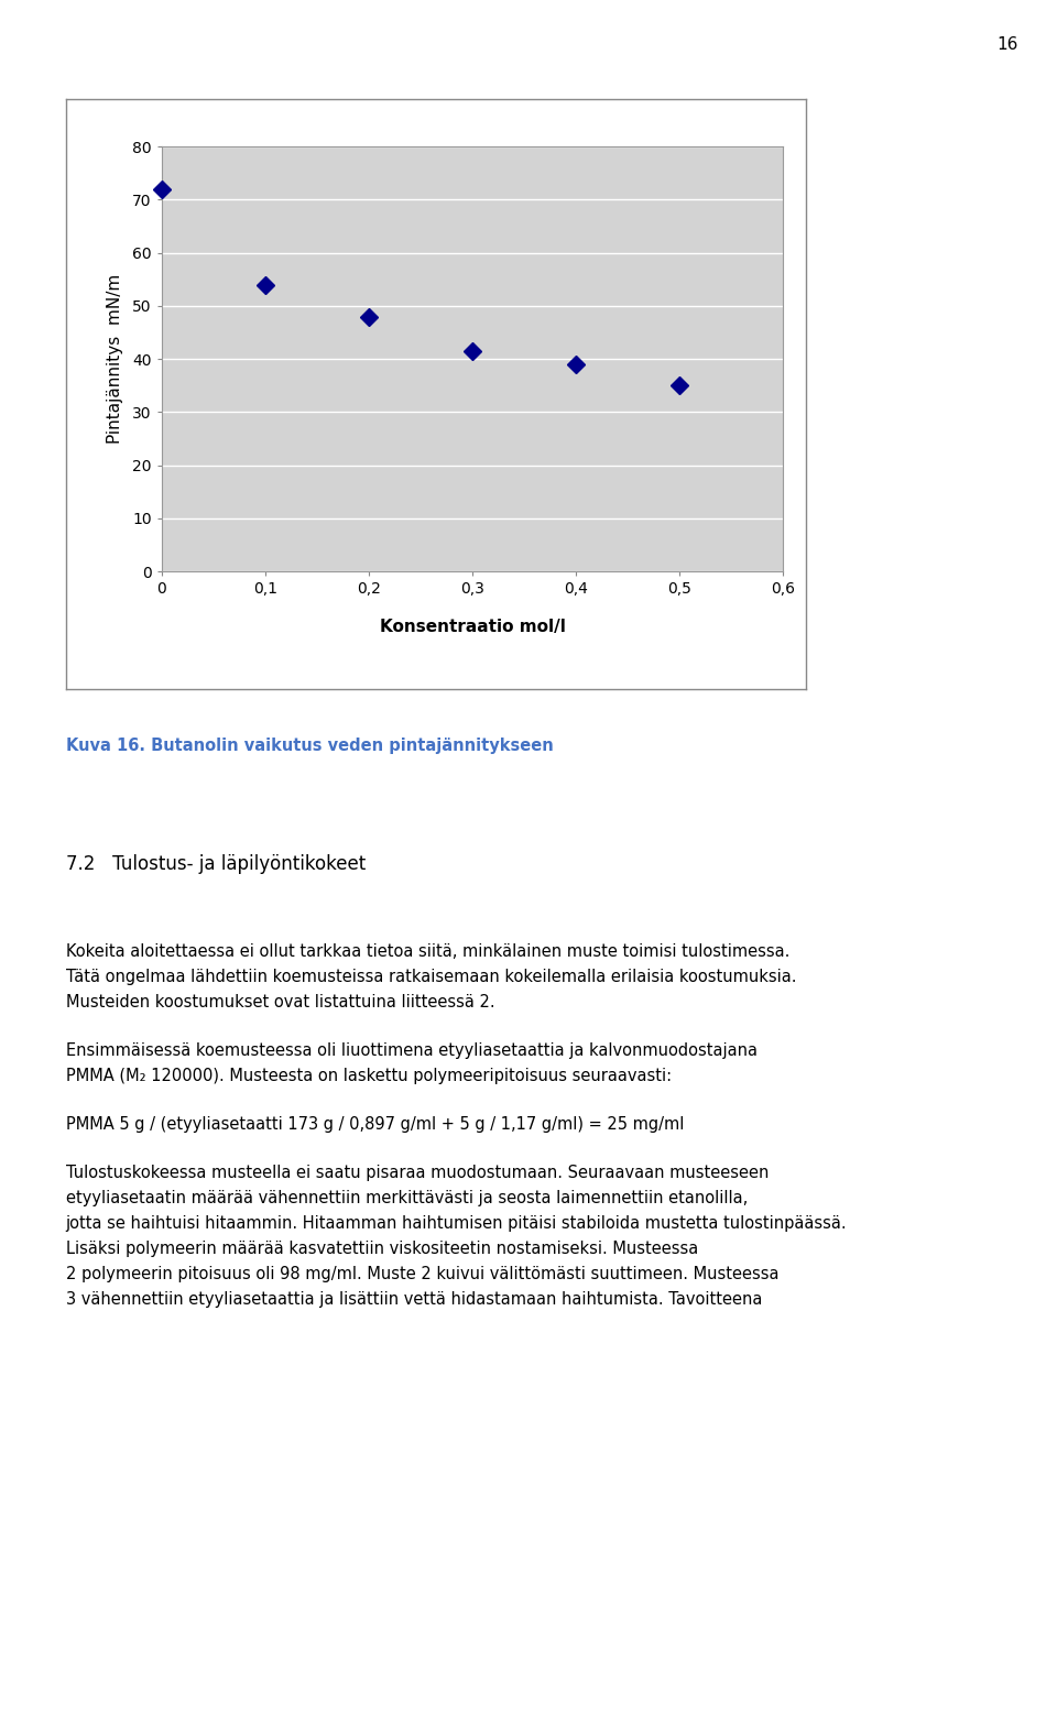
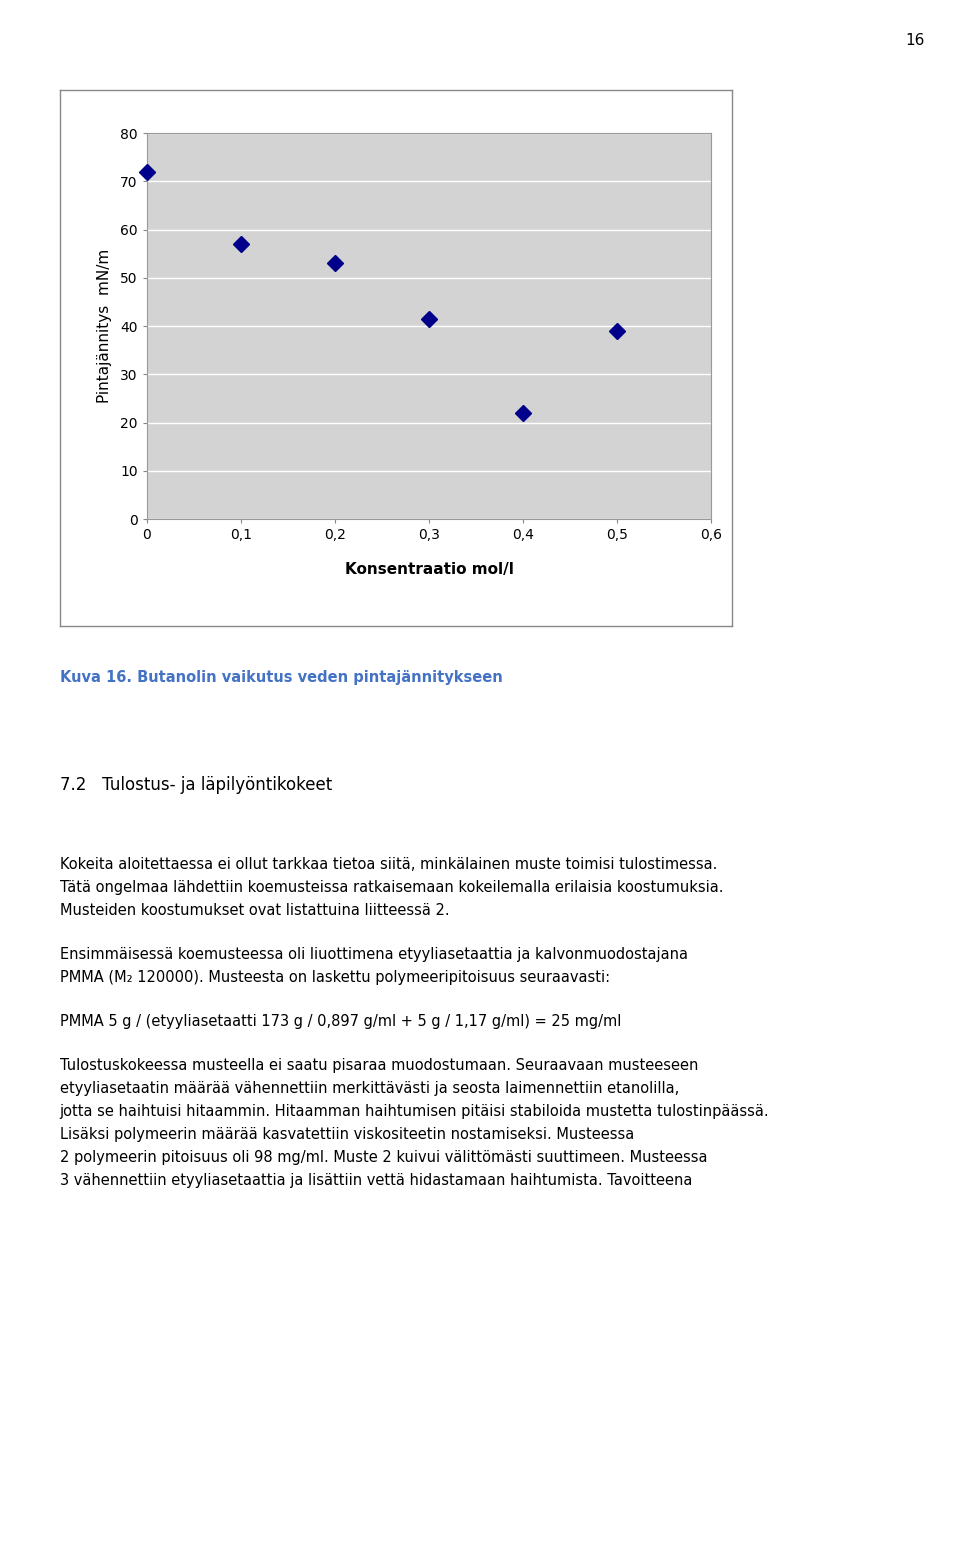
0,1: 54.0 -> 57.0
0,2: 48.0 -> 53.0
0,4: 39.0 -> 22.0
0,5: 35.0 -> 39.0
